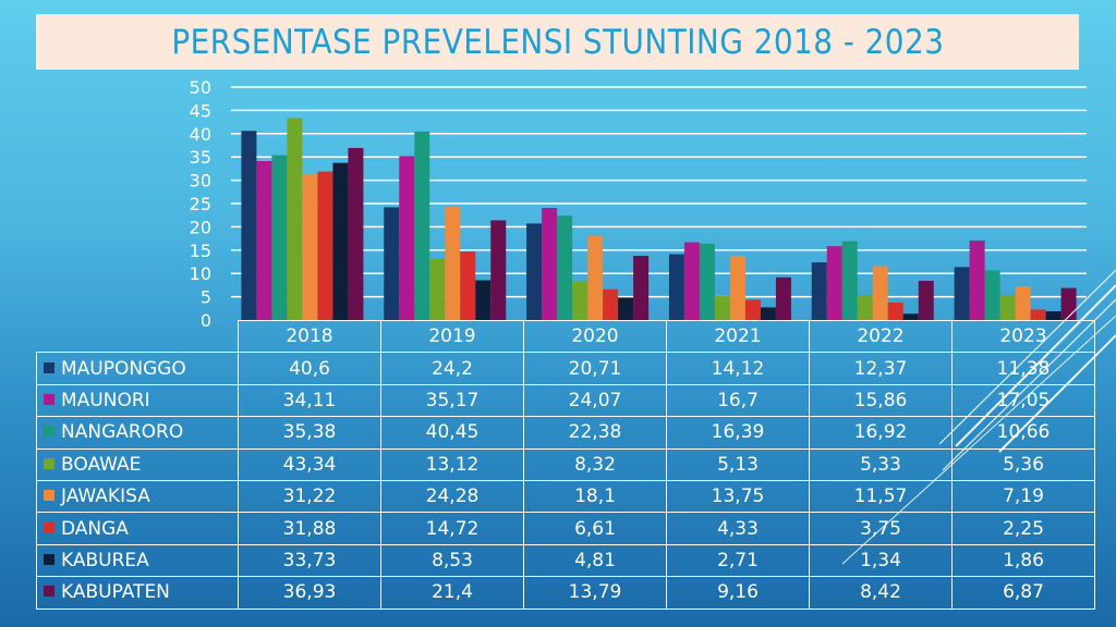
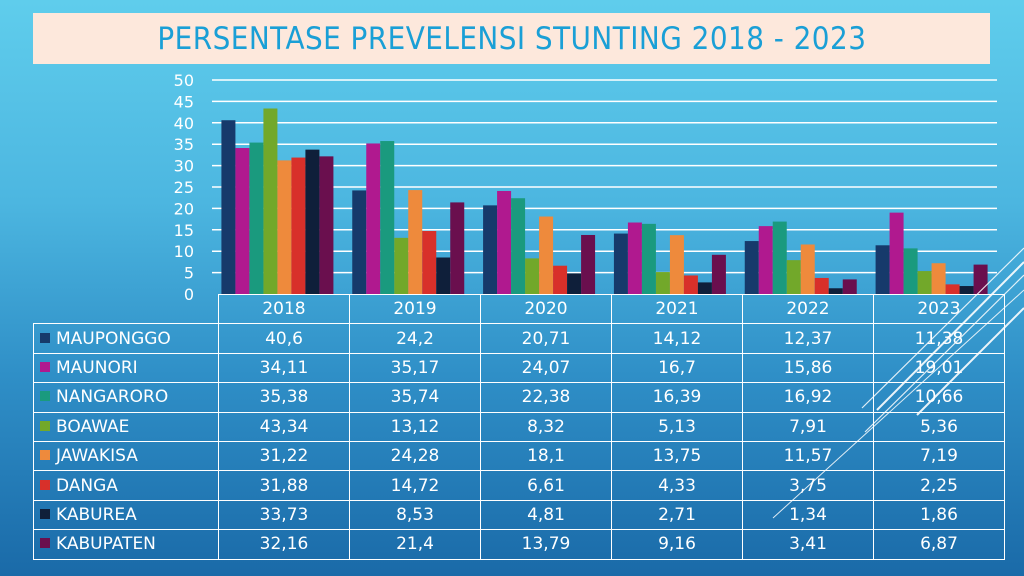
KABUPATEN/2018: 36,93 -> 32,16
NANGARORO/2019: 40,45 -> 35,74
BOAWAE/2022: 5,33 -> 7,91
KABUPATEN/2022: 8,42 -> 3,41
MAUNORI/2023: 17,05 -> 19,01
